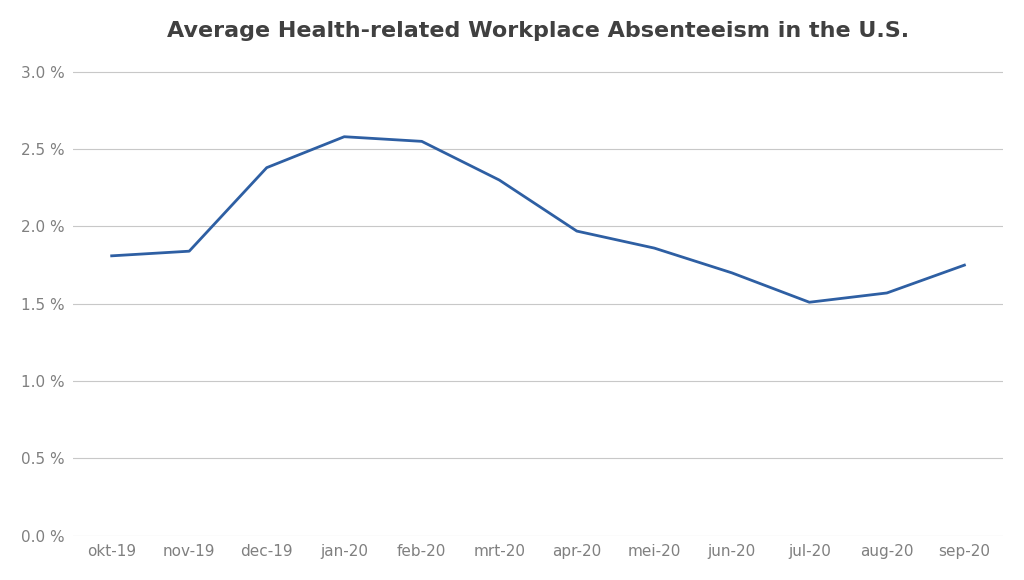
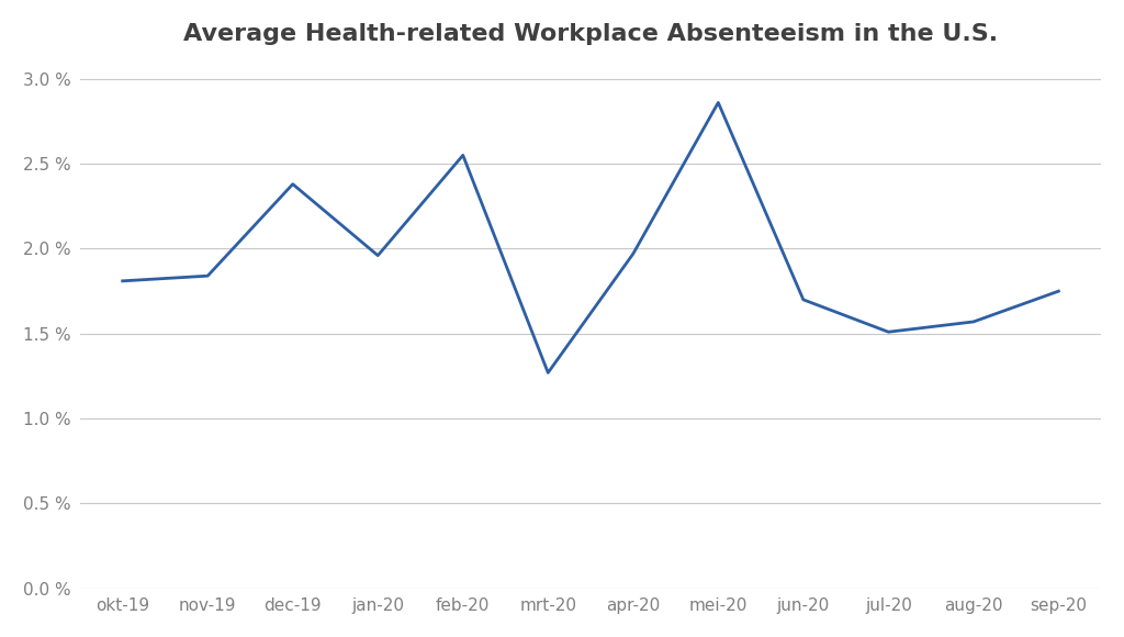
jan-20: 2.58 % -> 1.96 %
mrt-20: 2.30 % -> 1.27 %
mei-20: 1.86 % -> 2.86 %
